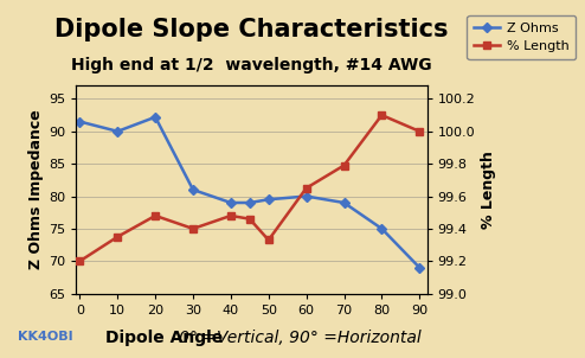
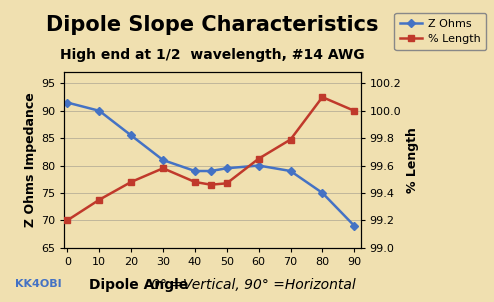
Z Ohms/20: 92.2 -> 85.5
% Length/30: 99.40 -> 99.58
% Length/50: 99.33 -> 99.47
